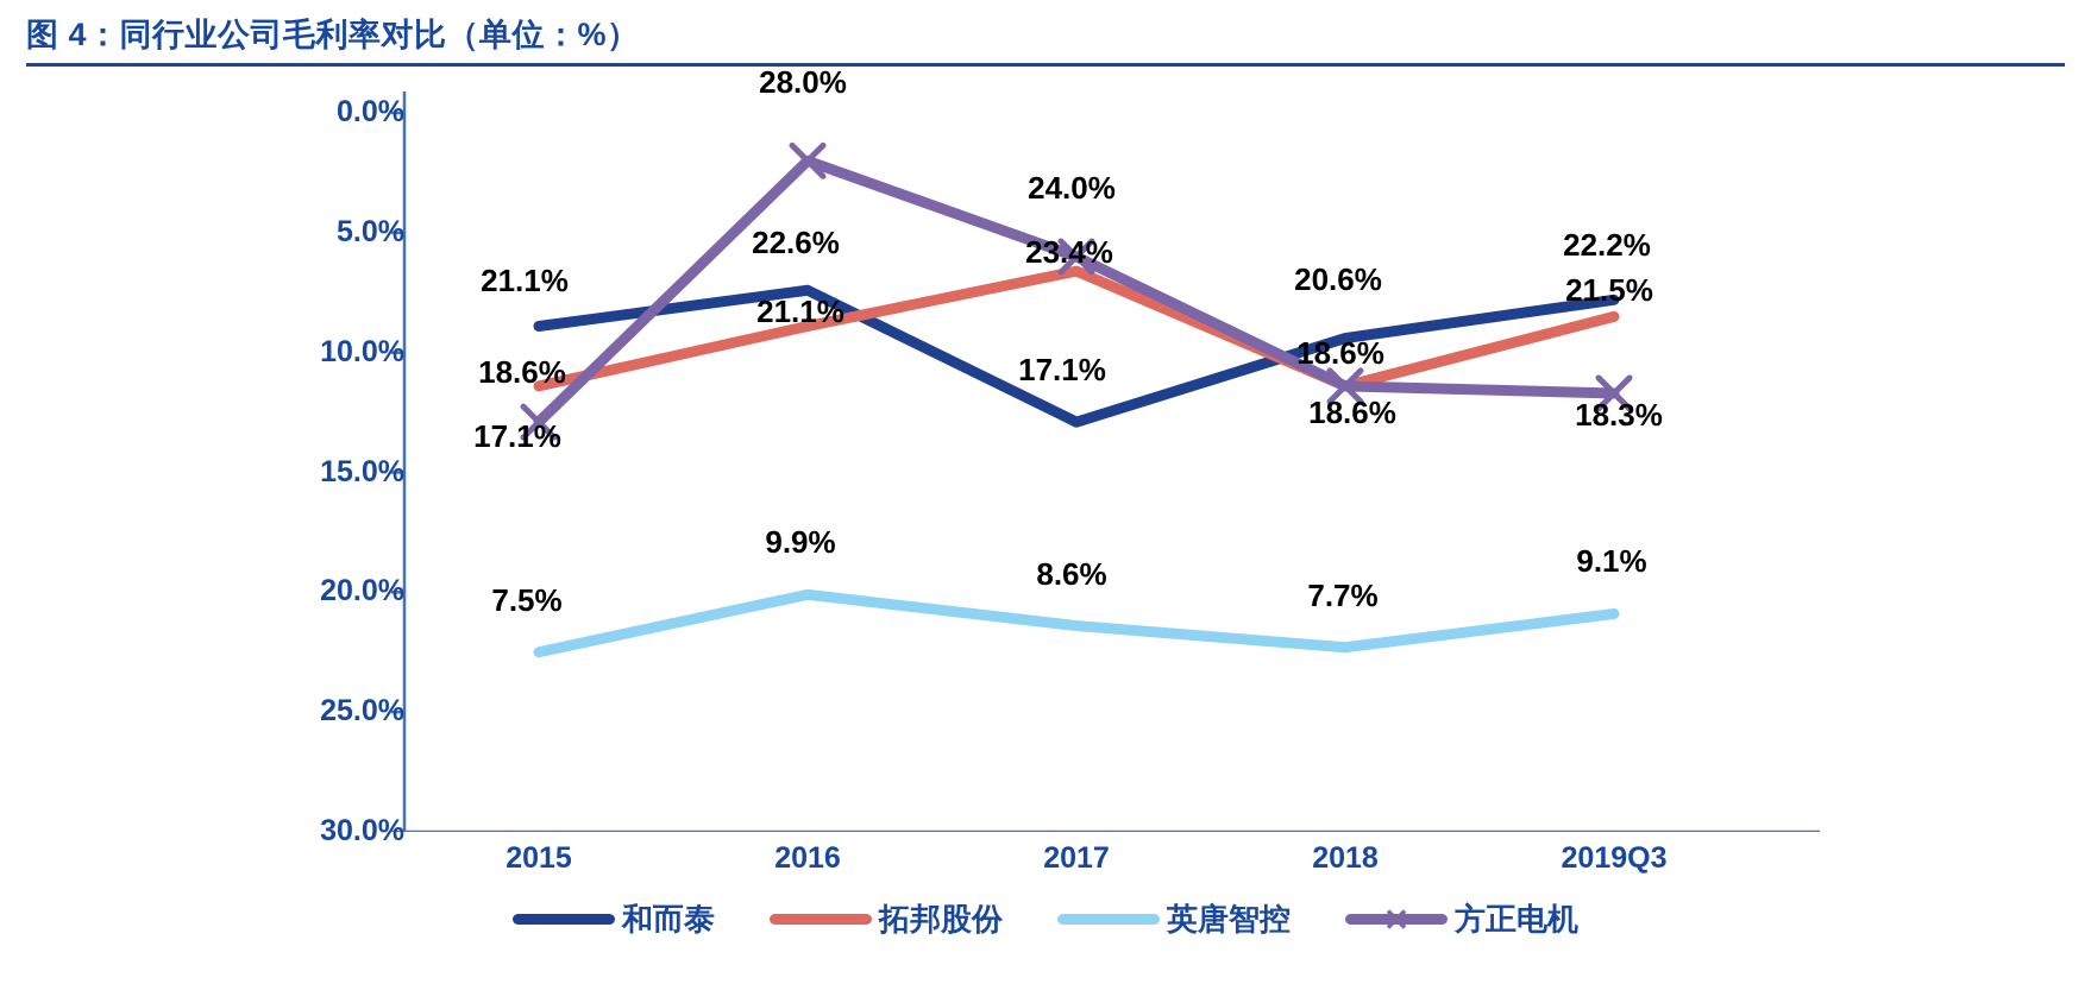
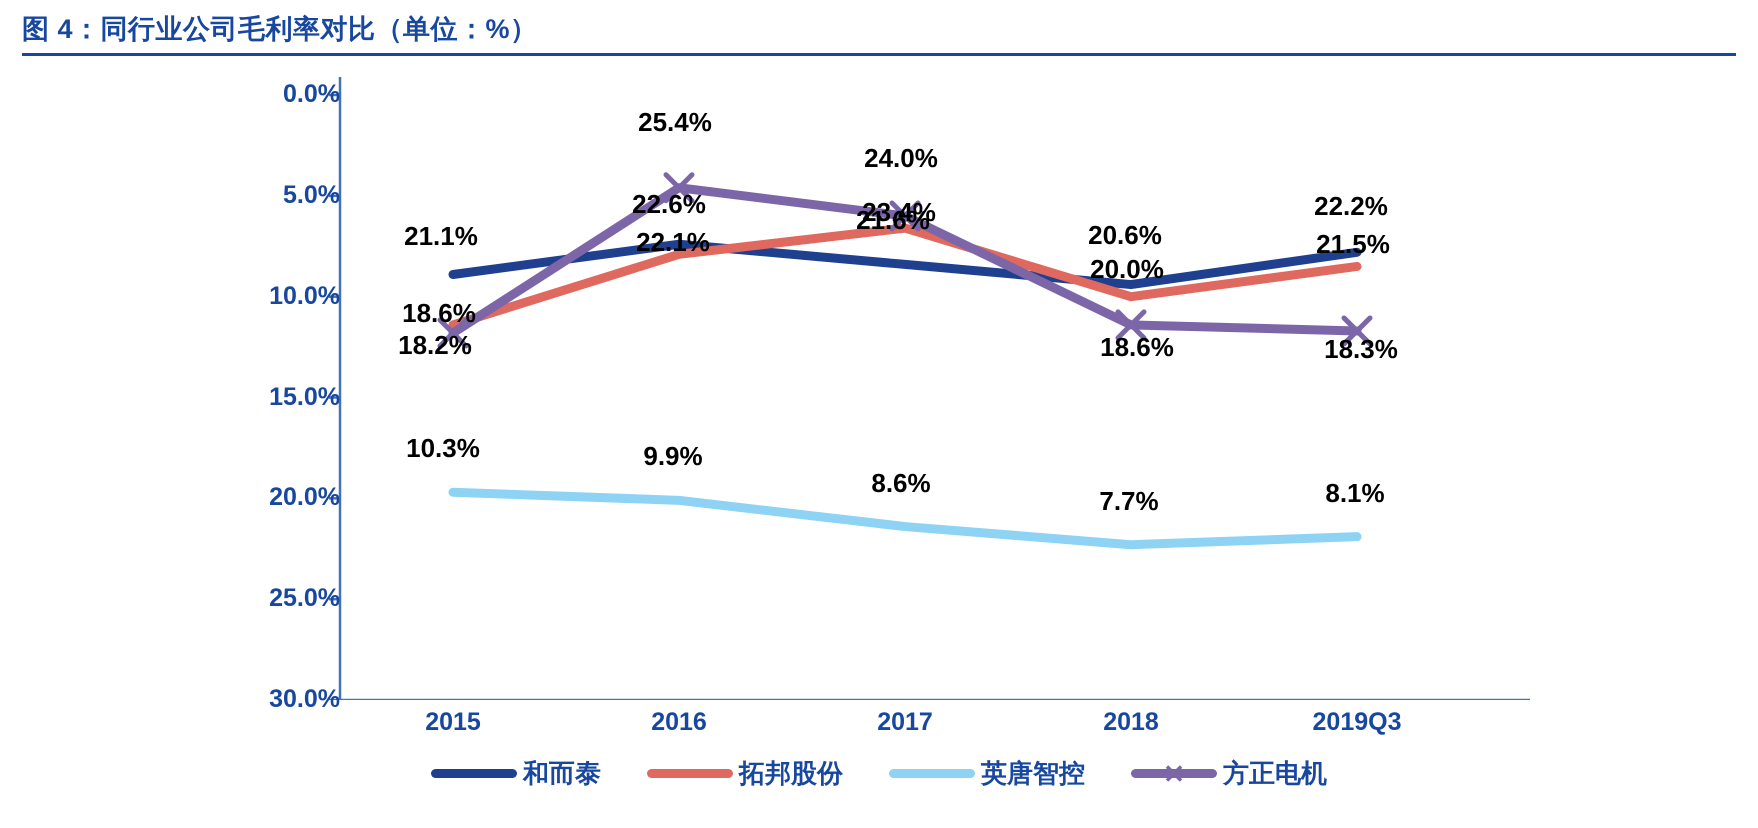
英唐智控/2015: 7.5% -> 10.3%
方正电机/2015: 17.1% -> 18.2%
拓邦股份/2016: 21.1% -> 22.1%
方正电机/2016: 28.0% -> 25.4%
和而泰/2017: 17.1% -> 21.6%
拓邦股份/2018: 18.6% -> 20.0%
英唐智控/2019Q3: 9.1% -> 8.1%
